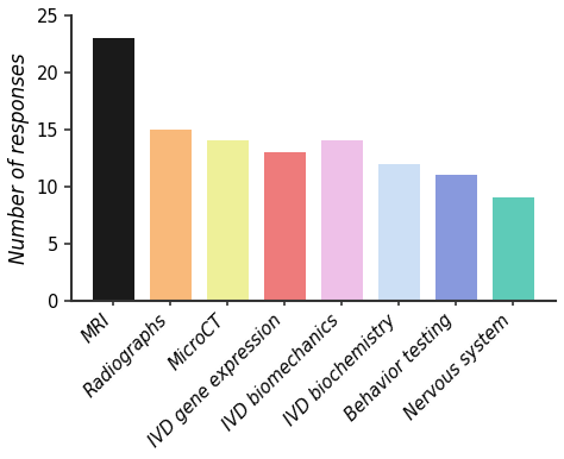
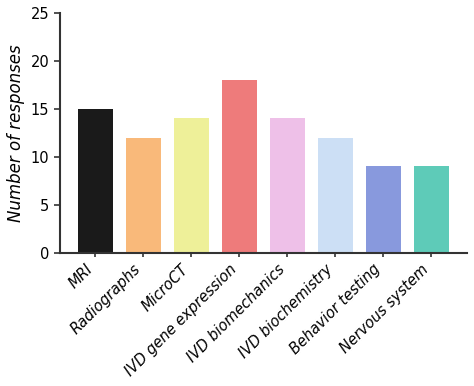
MRI: 23 -> 15
Radiographs: 15 -> 12
IVD gene expression: 13 -> 18
Behavior testing: 11 -> 9
